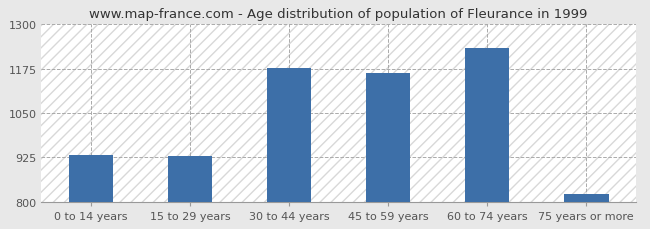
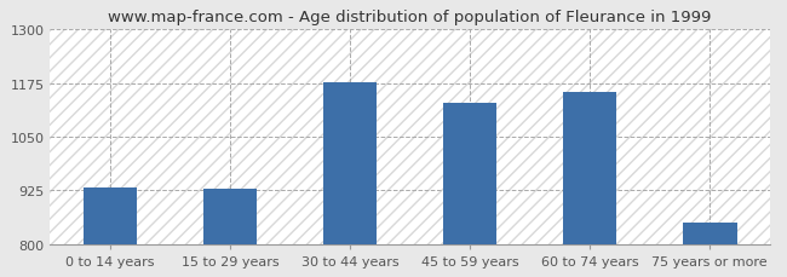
45 to 59 years: 1162 -> 1130
60 to 74 years: 1232 -> 1155
75 years or more: 822 -> 850
